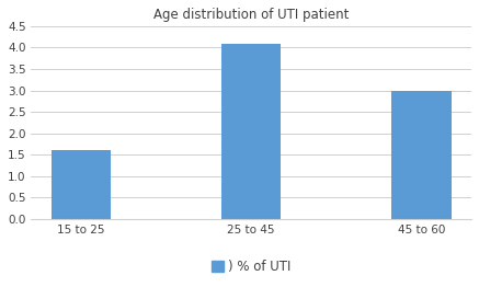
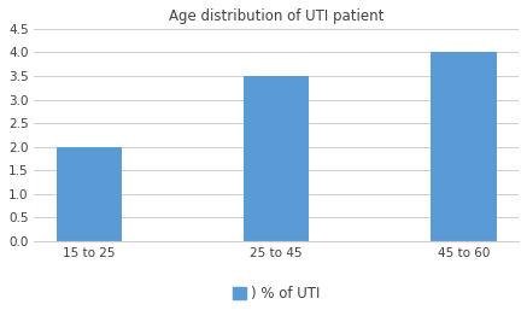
15 to 25: 1.6 -> 2.0
25 to 45: 4.1 -> 3.5
45 to 60: 3.0 -> 4.0
